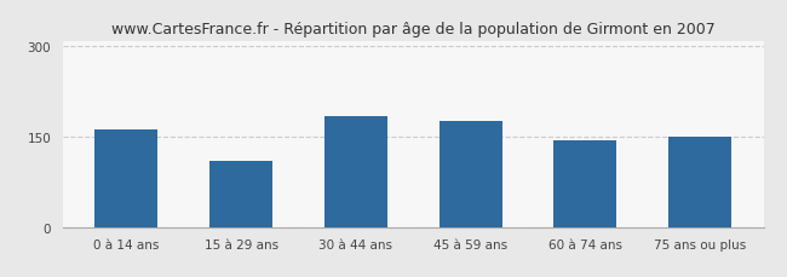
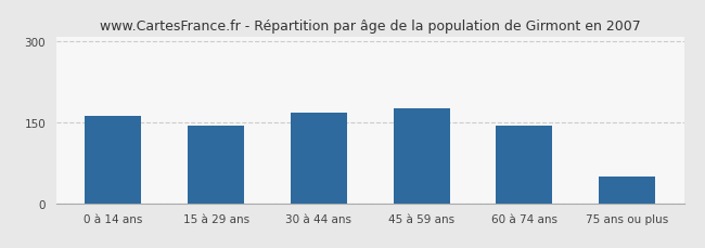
15 à 29 ans: 110 -> 144
30 à 44 ans: 185 -> 169
75 ans ou plus: 150 -> 50
